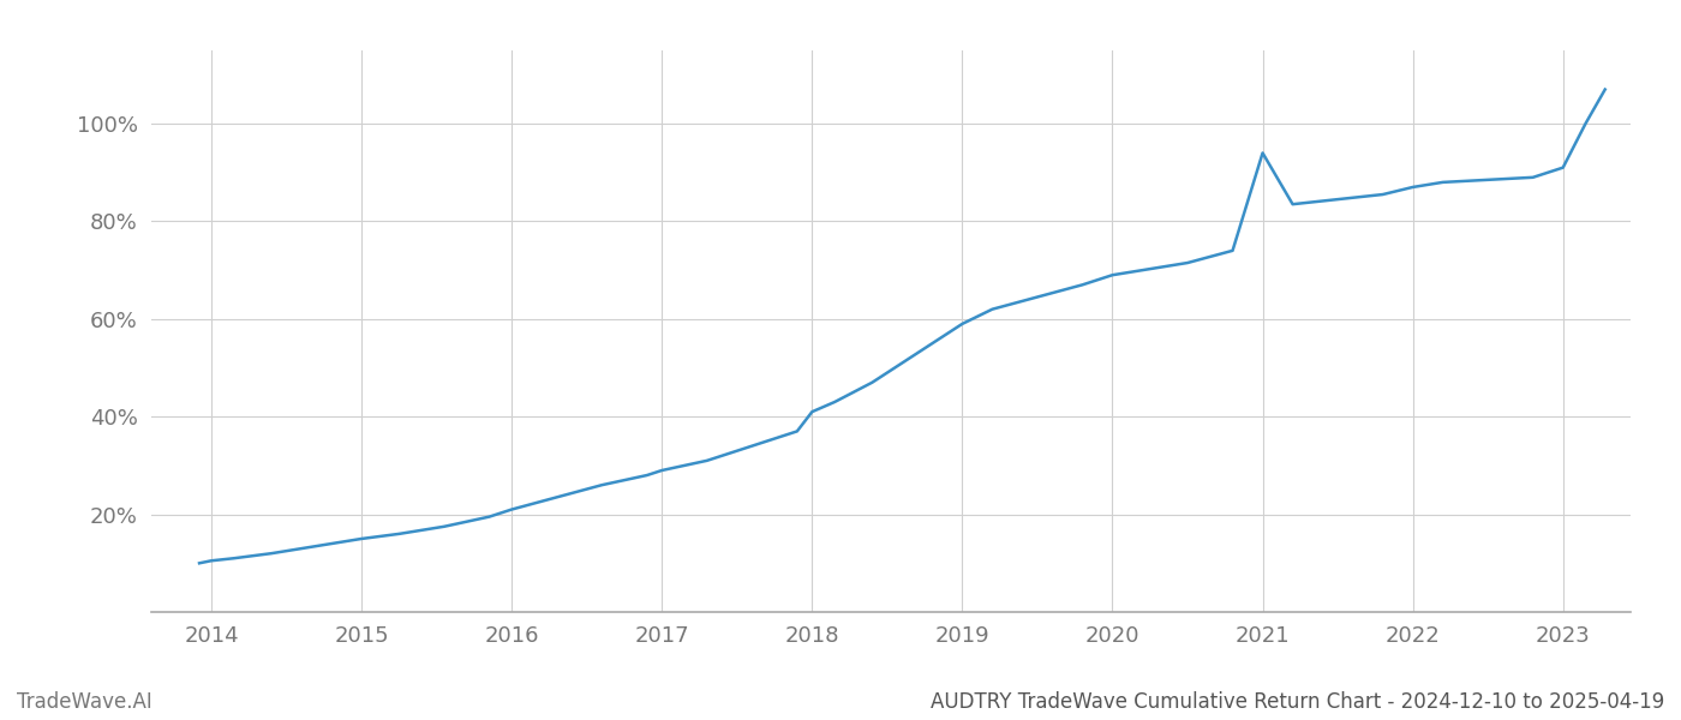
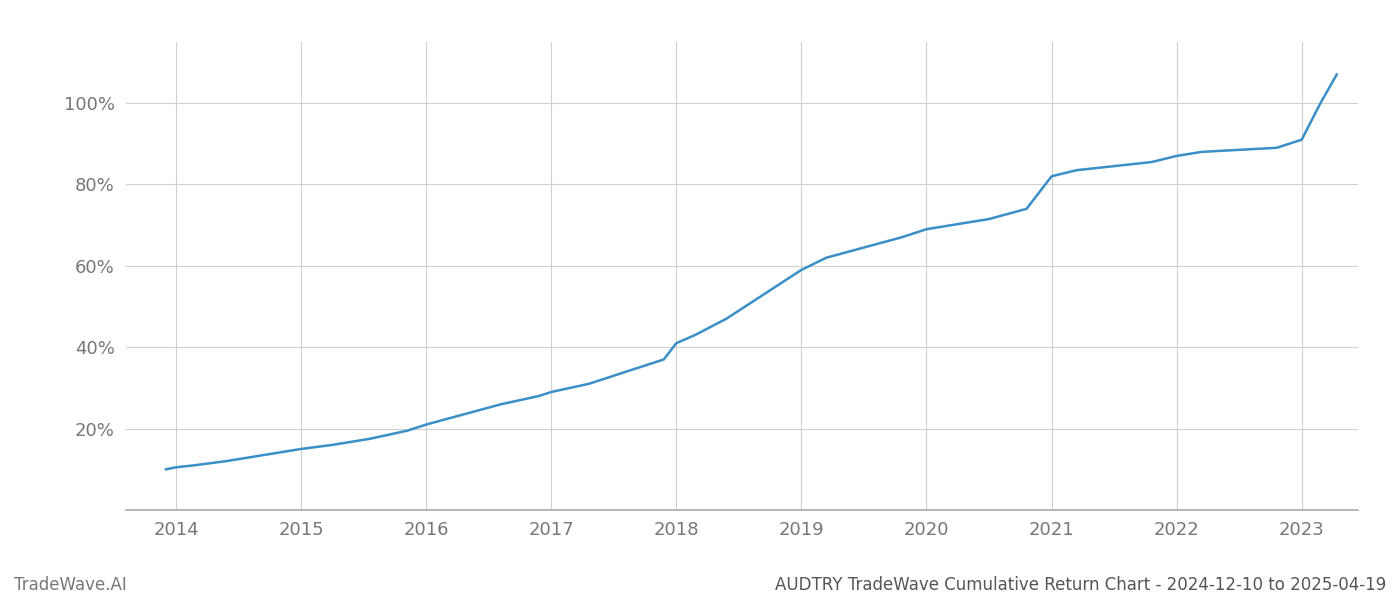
2021: 94.0% -> 82.0%
